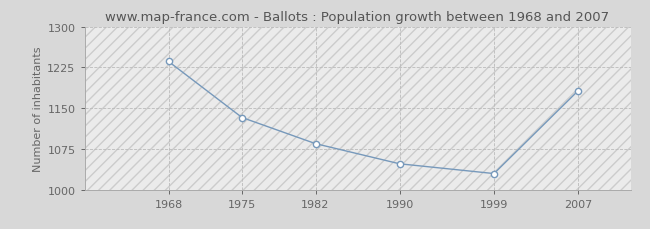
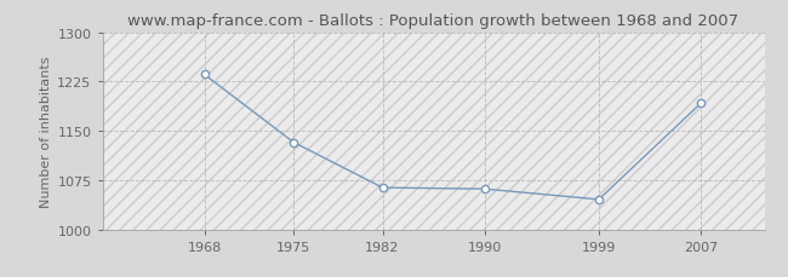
1982: 1085 -> 1064
1990: 1048 -> 1062
1999: 1030 -> 1046
2007: 1182 -> 1192
